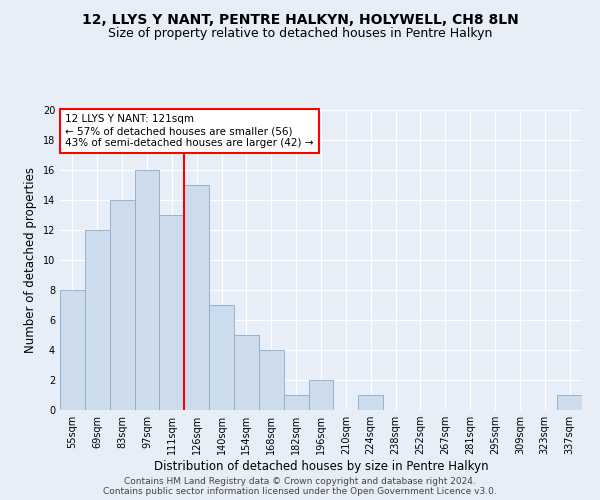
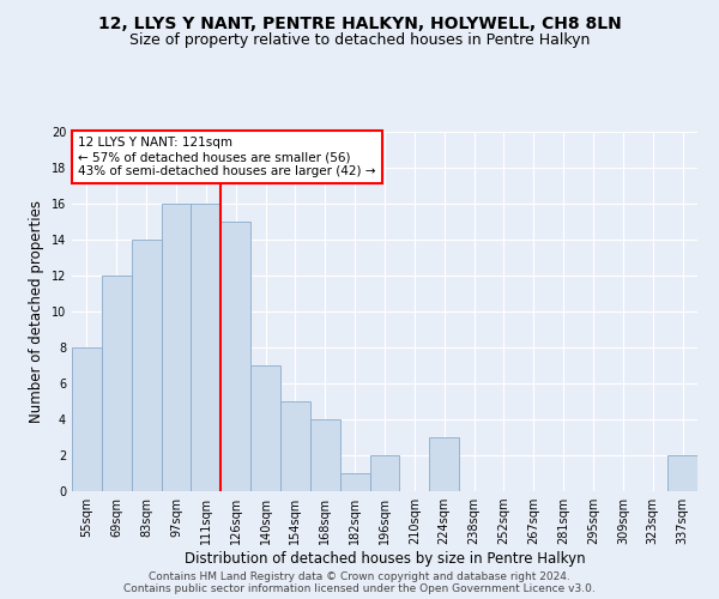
111sqm: 13 -> 16
224sqm: 1 -> 3
337sqm: 1 -> 2
